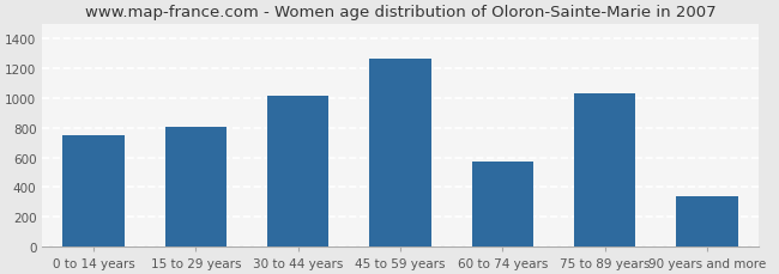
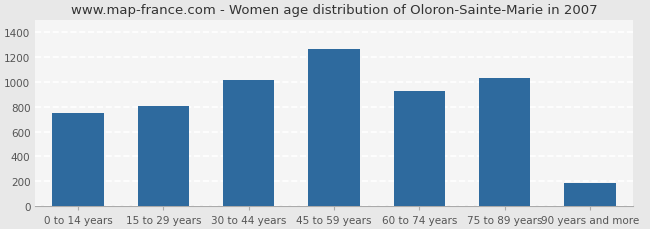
60 to 74 years: 570 -> 930
90 years and more: 340 -> 180
